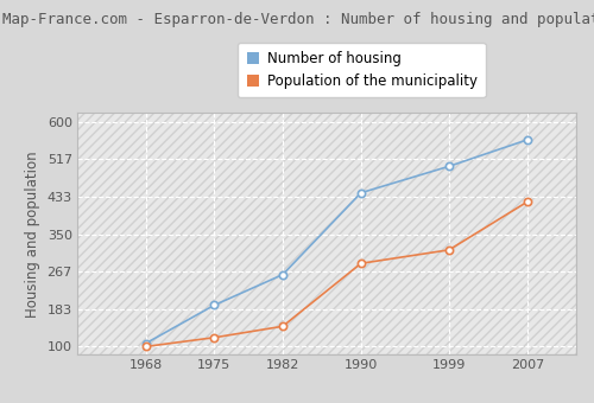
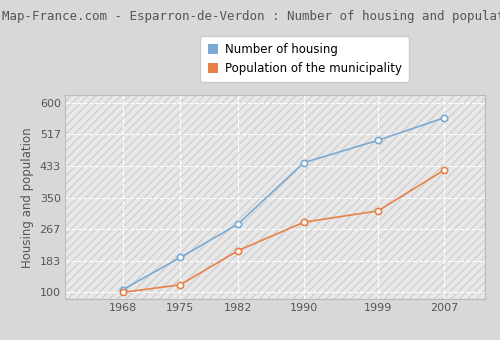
Number of housing/1982: 260 -> 280
Population of the municipality/1982: 145 -> 210
